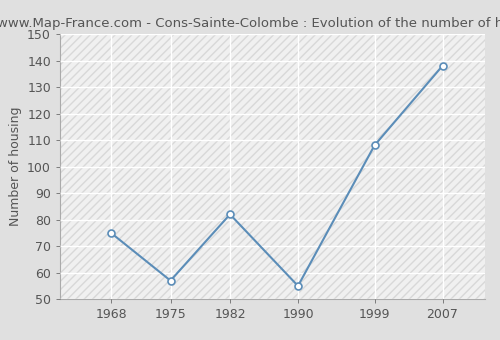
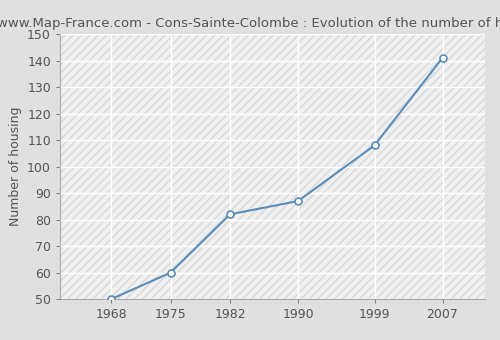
1968: 75 -> 50
1975: 57 -> 60
1990: 55 -> 87
2007: 138 -> 141
